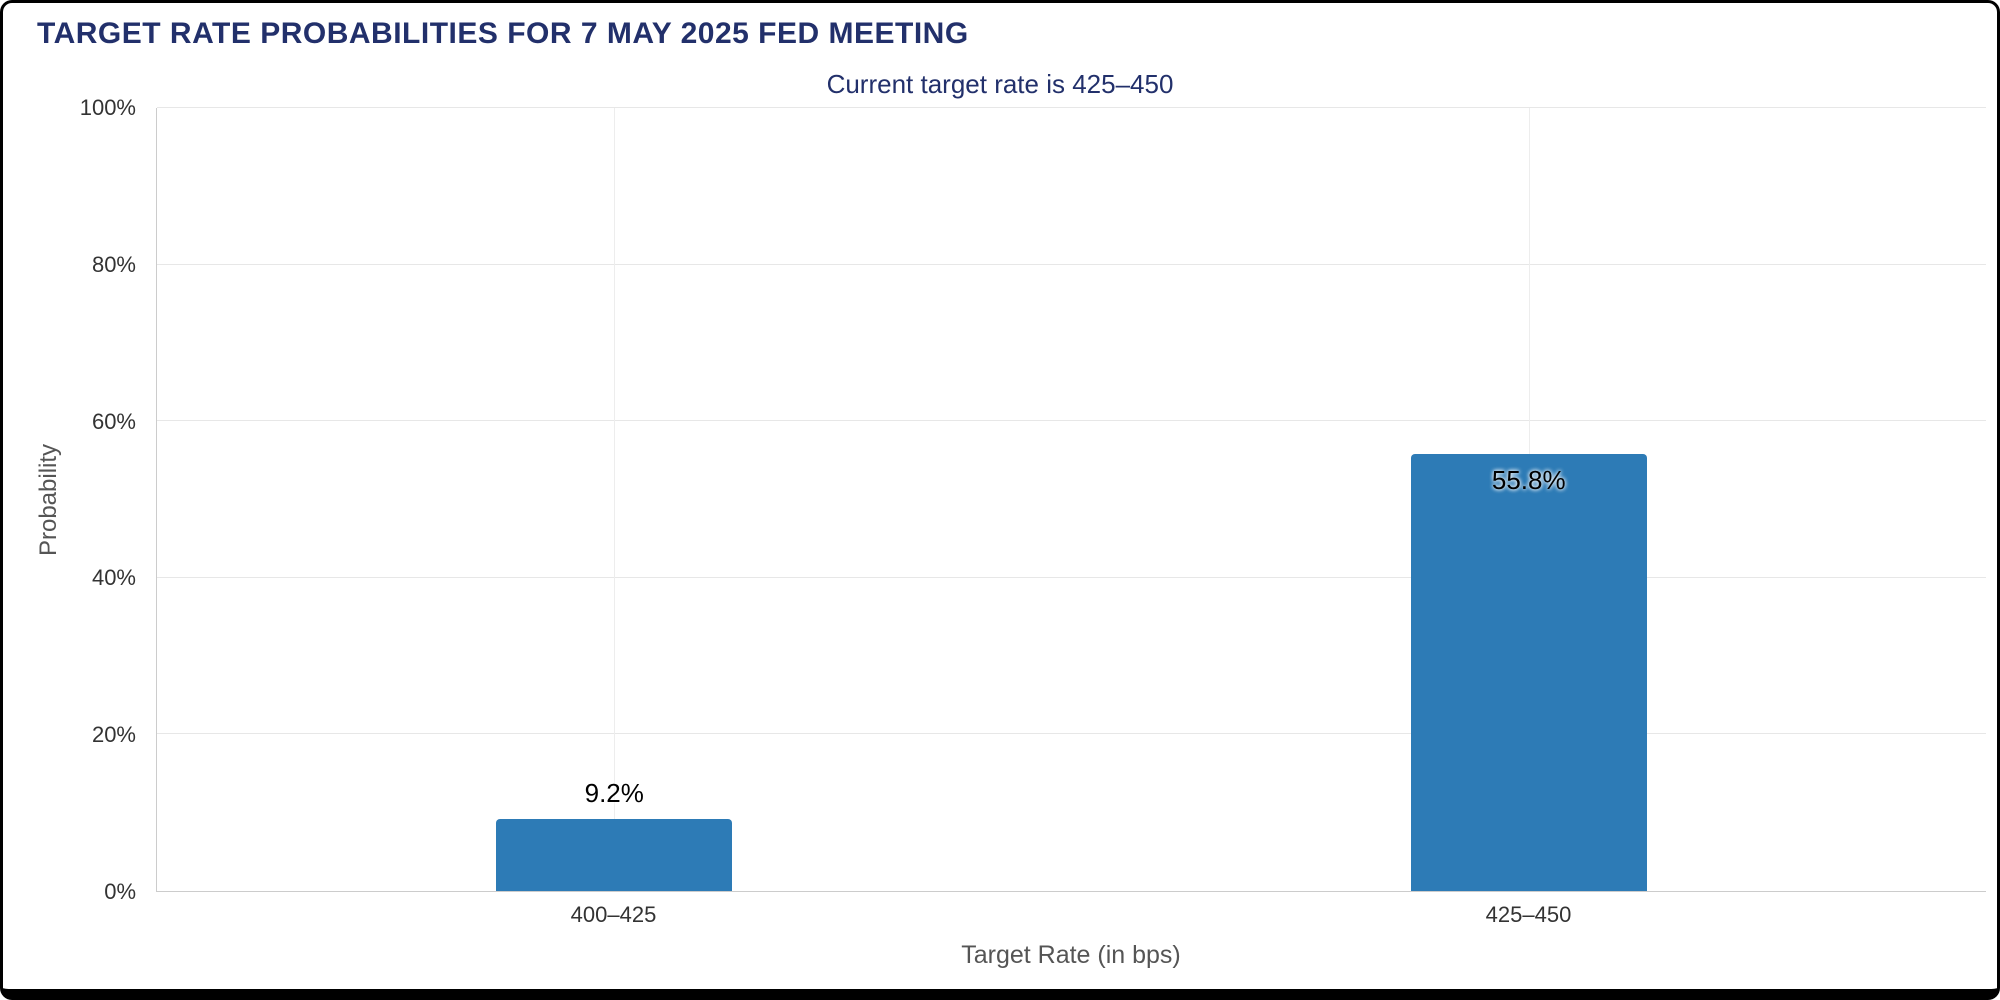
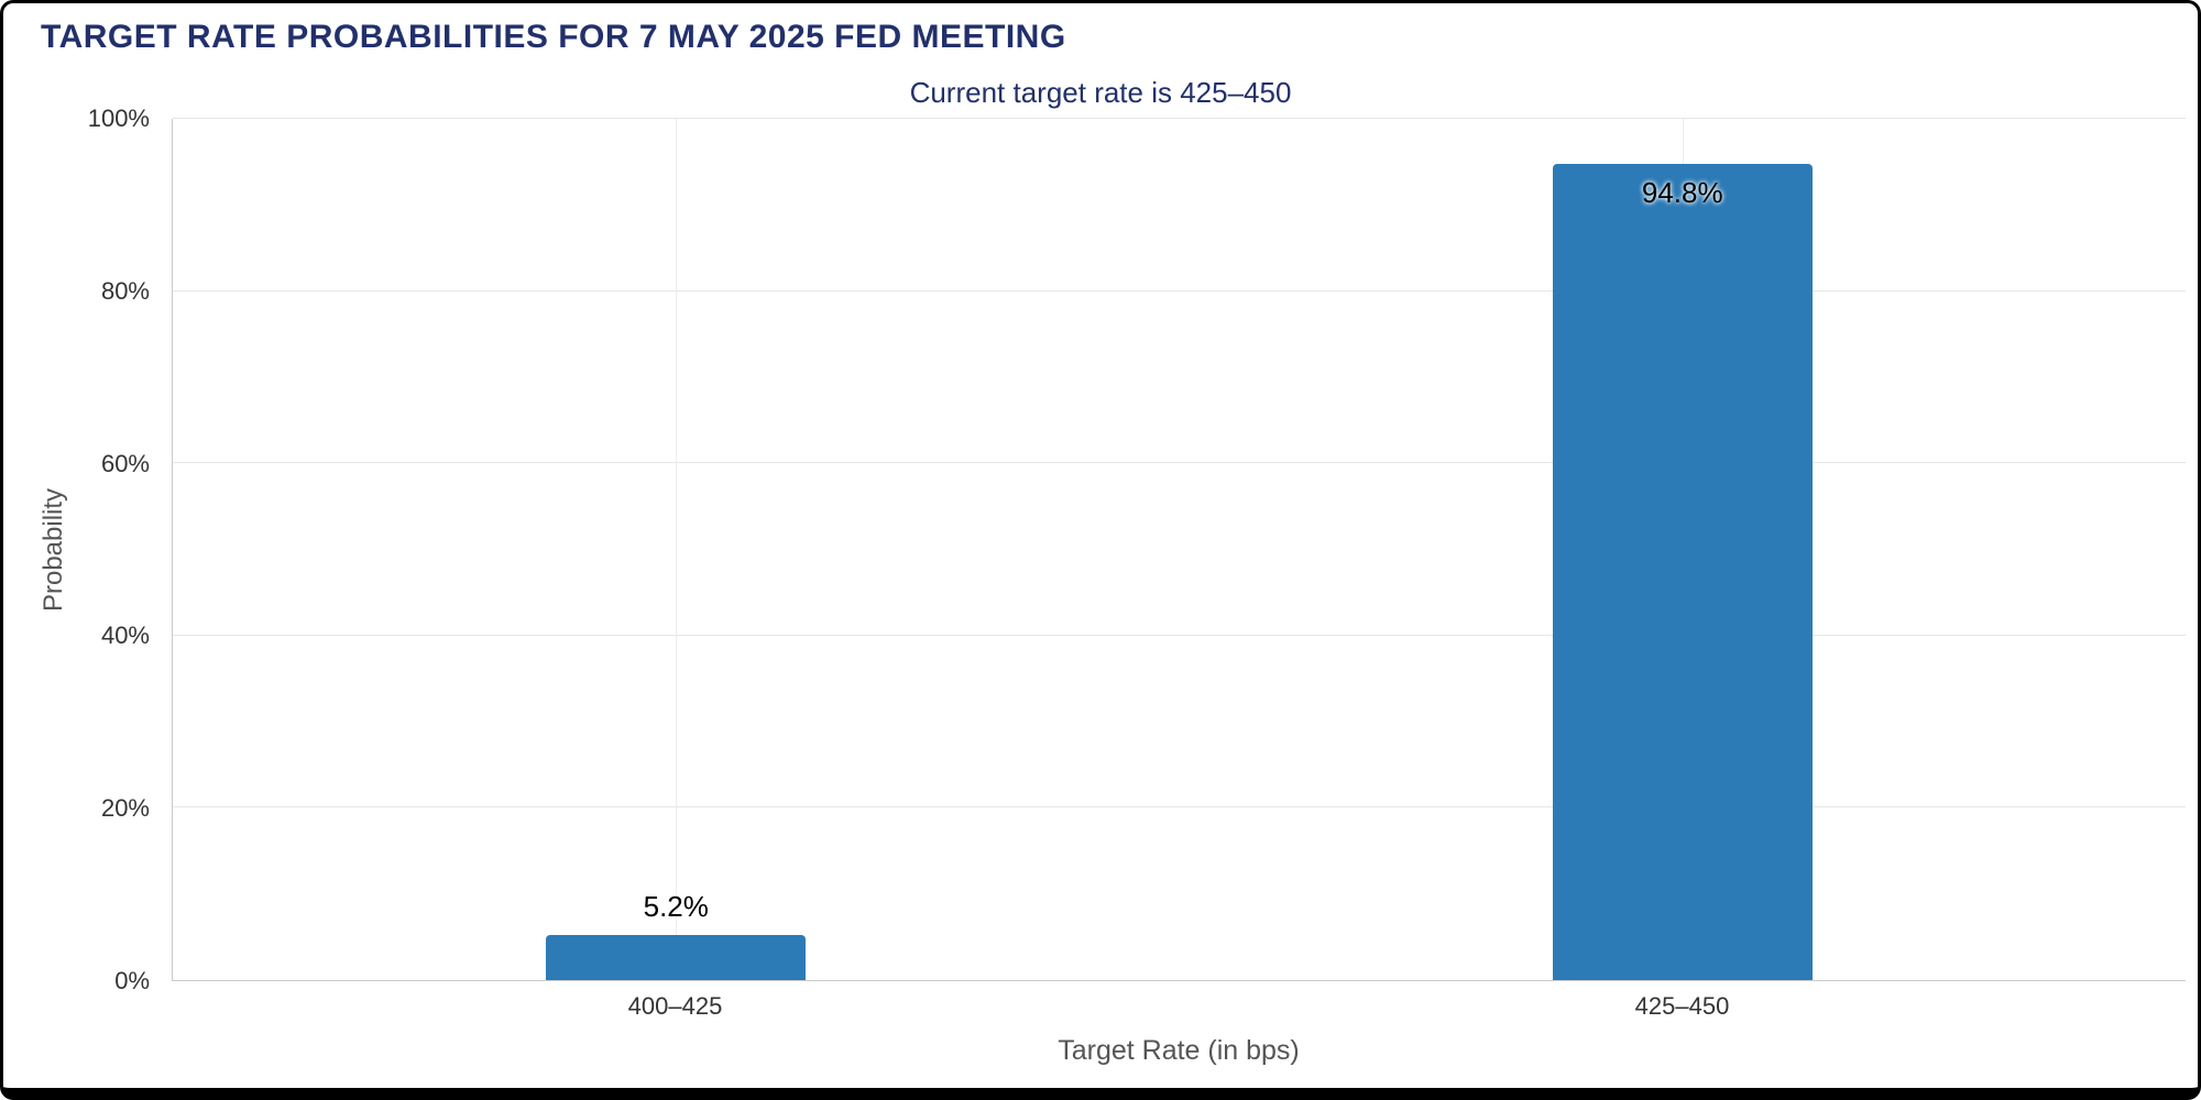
400–425: 9.2% -> 5.2%
425–450: 55.8% -> 94.8%
